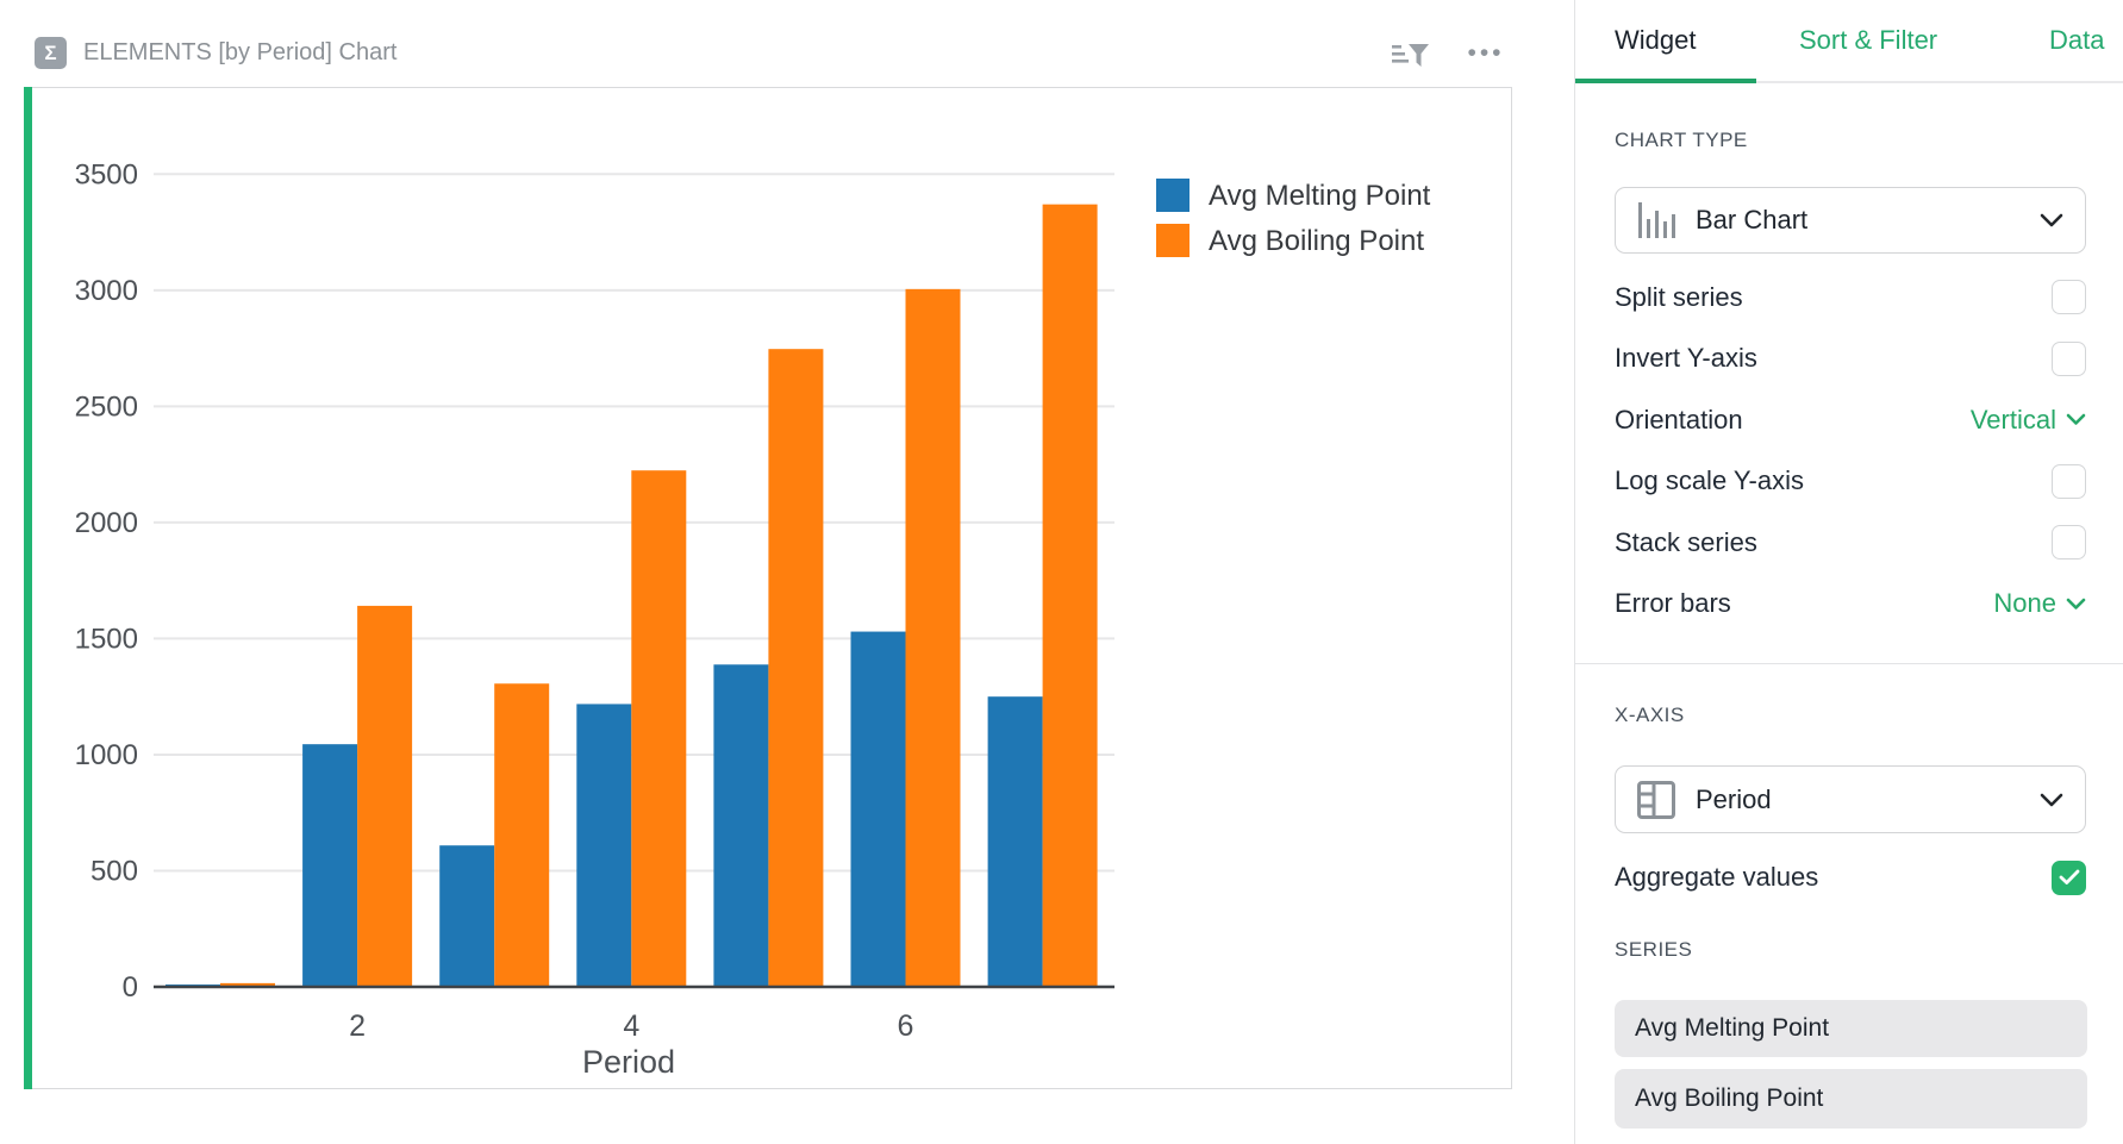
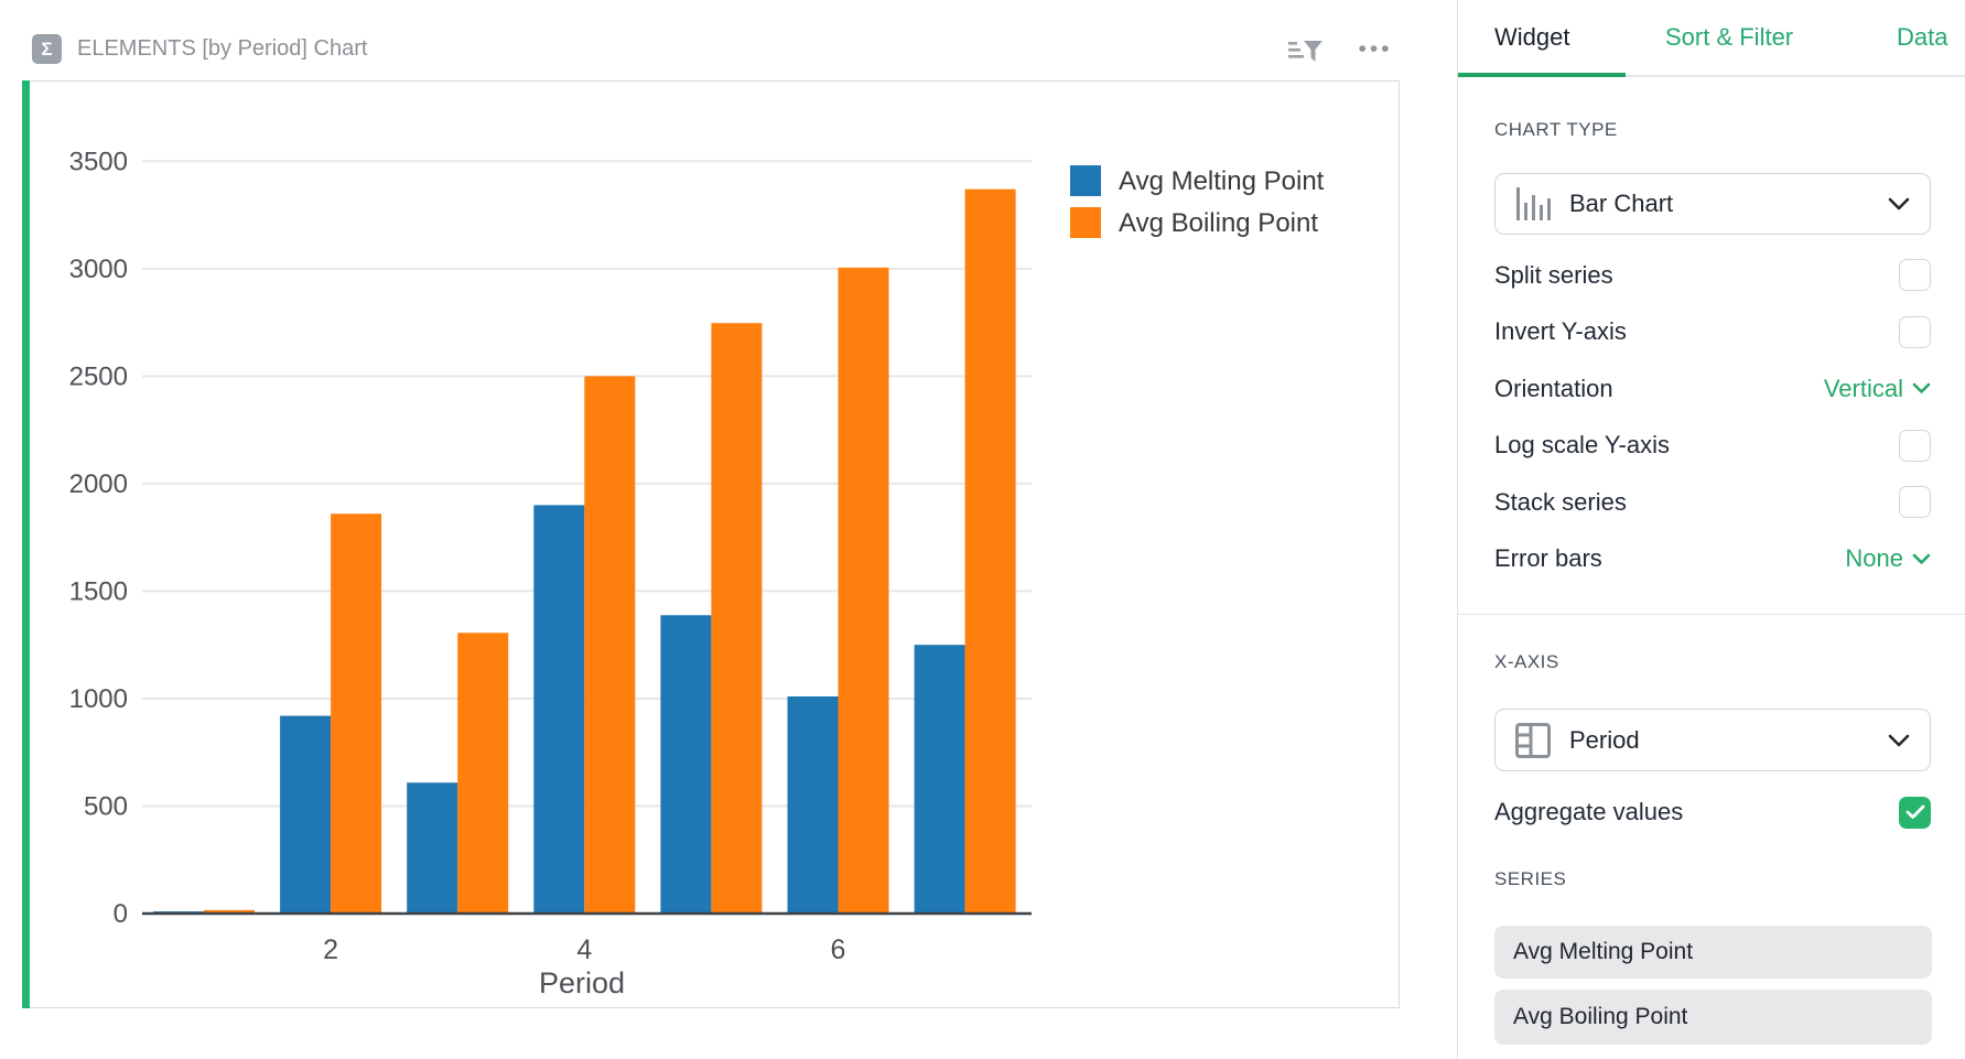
Avg Melting Point/2: 1040 -> 920
Avg Boiling Point/2: 1640 -> 1860
Avg Melting Point/4: 1220 -> 1900
Avg Boiling Point/4: 2220 -> 2500
Avg Melting Point/6: 1530 -> 1010
